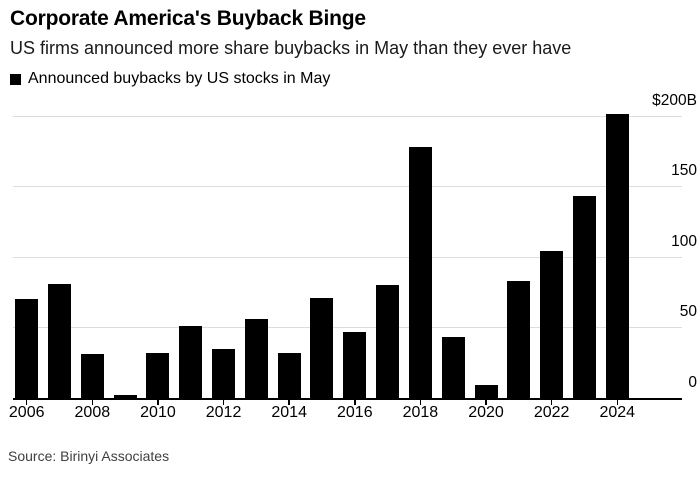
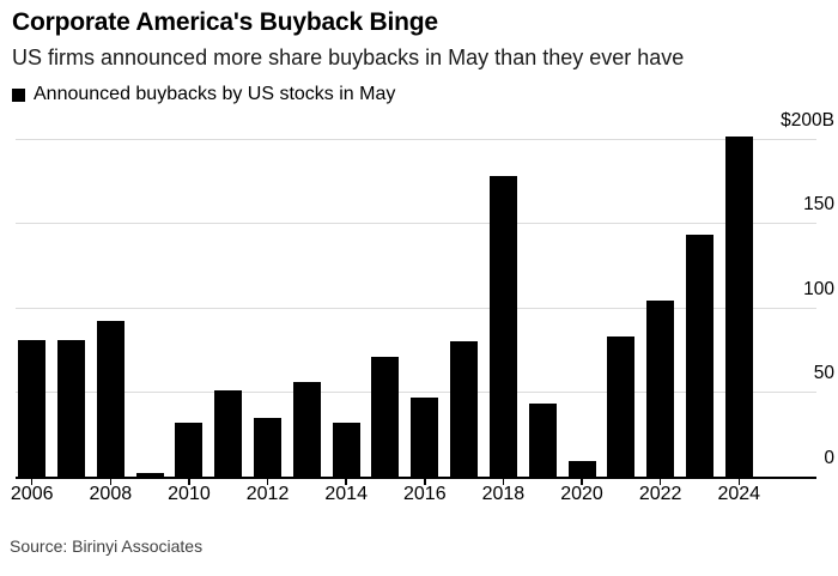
2006: $70B -> $81B
2008: $31B -> $92B
